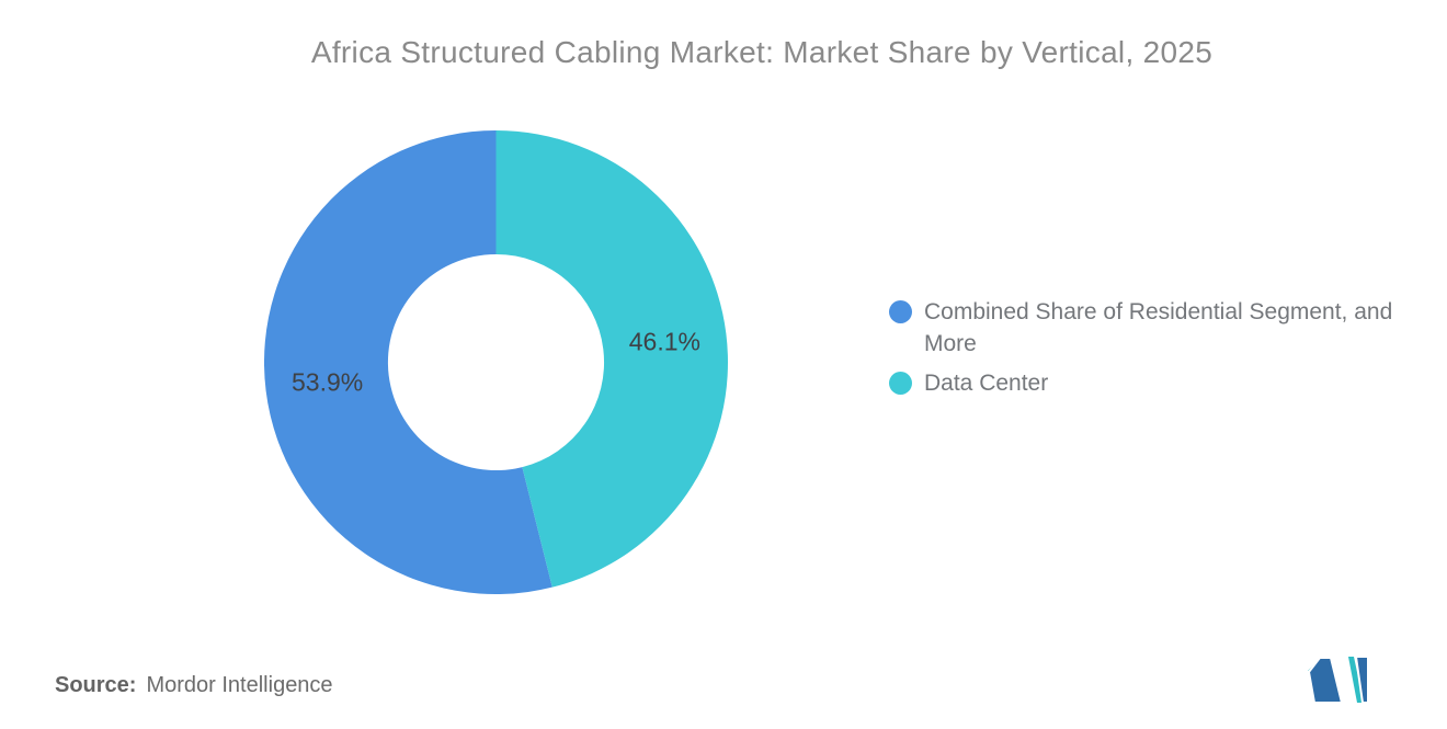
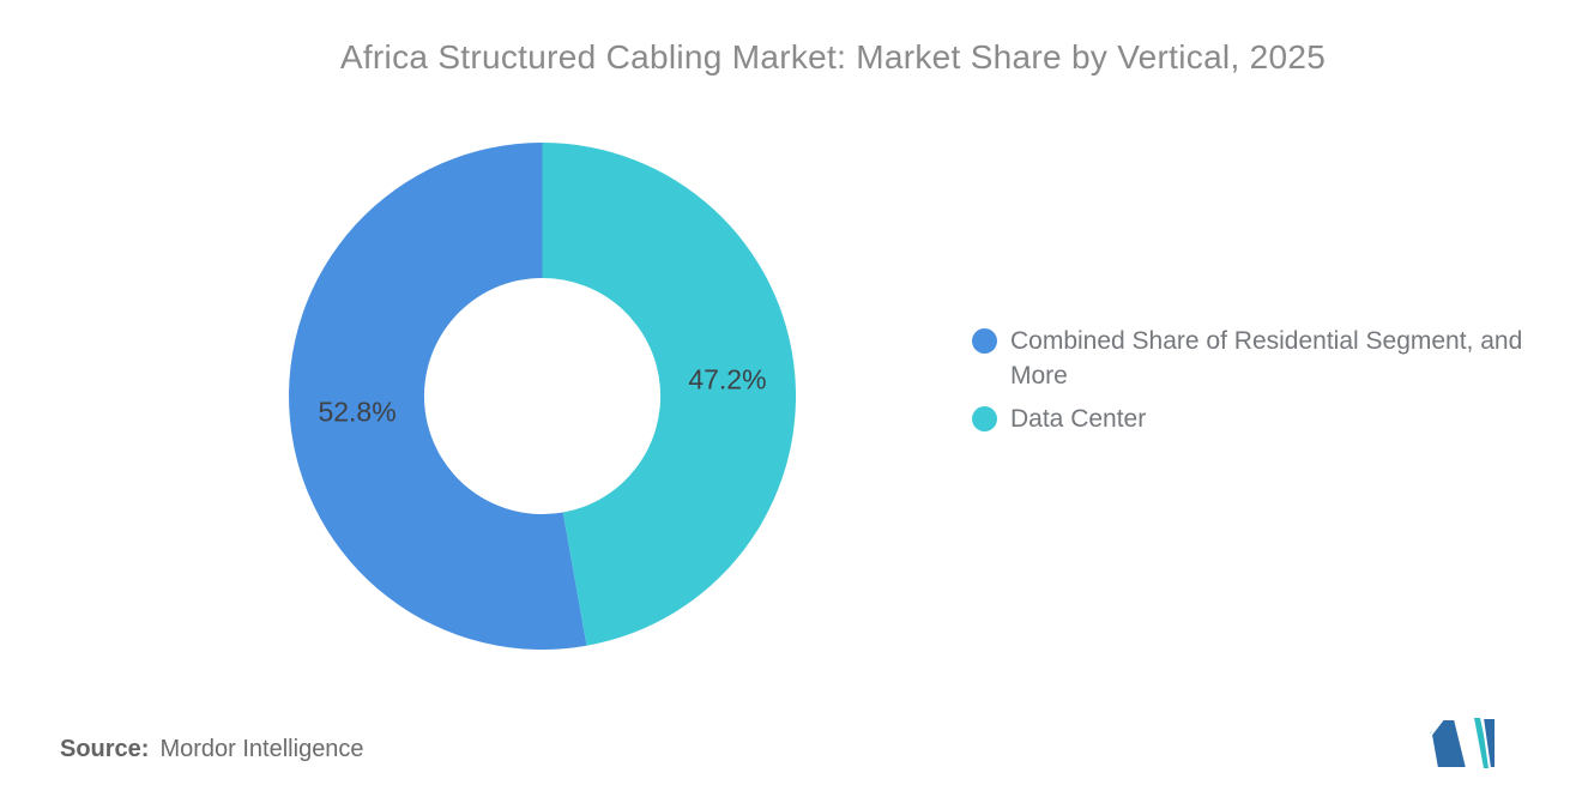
Combined Share of Residential Segment, and More: 53.9% -> 52.8%
Data Center: 46.1% -> 47.2%
